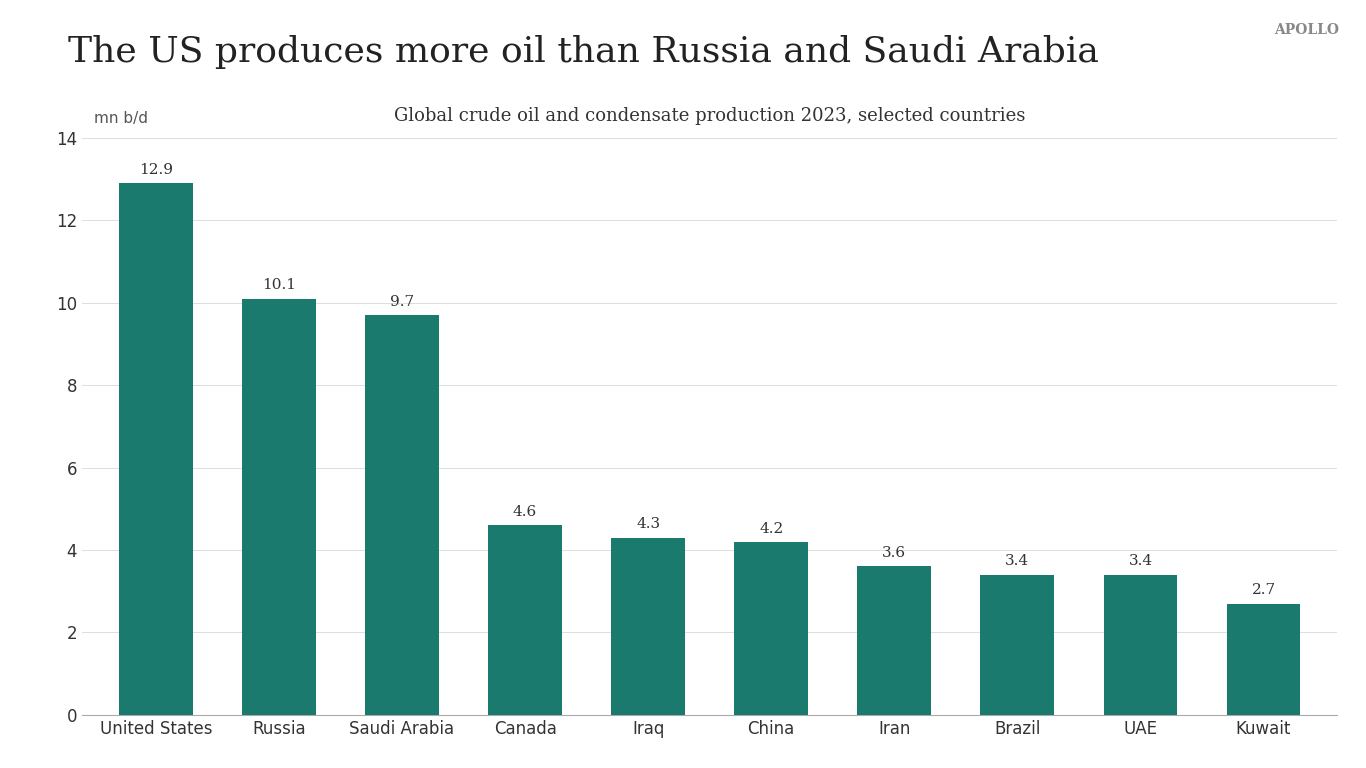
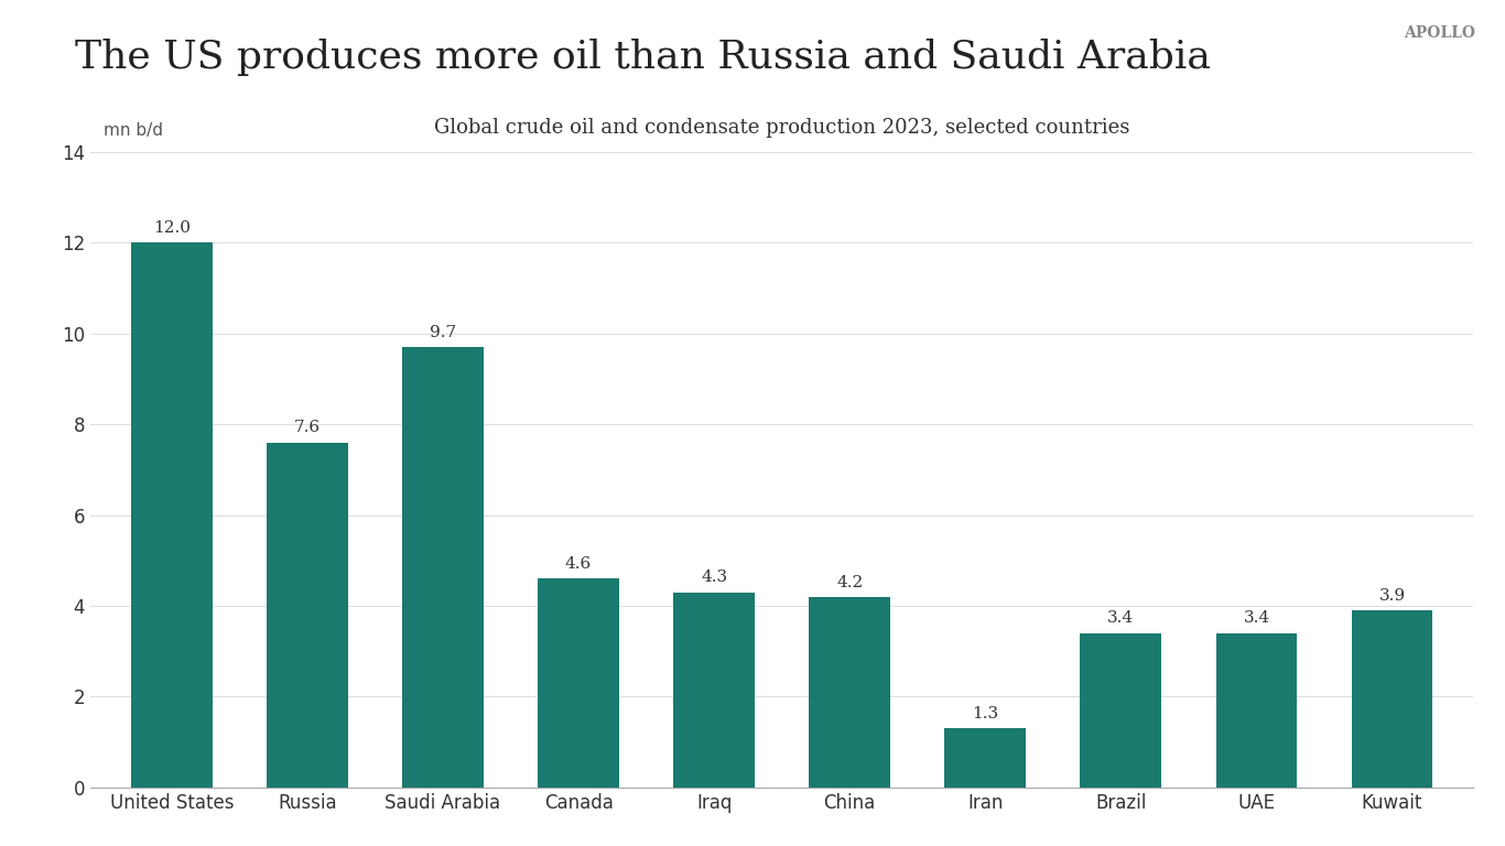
United States: 12.9 -> 12.0
Russia: 10.1 -> 7.6
Iran: 3.6 -> 1.3
Kuwait: 2.7 -> 3.9
